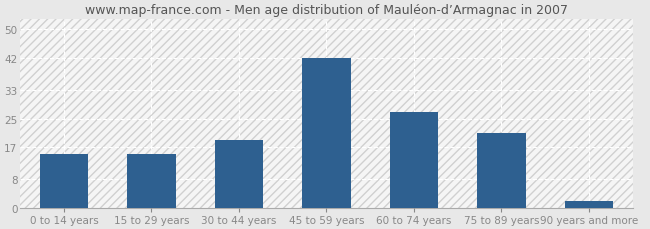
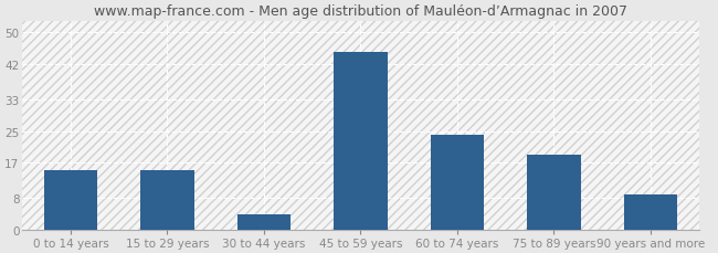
30 to 44 years: 19 -> 4
45 to 59 years: 42 -> 45
60 to 74 years: 27 -> 24
75 to 89 years: 21 -> 19
90 years and more: 2 -> 9
